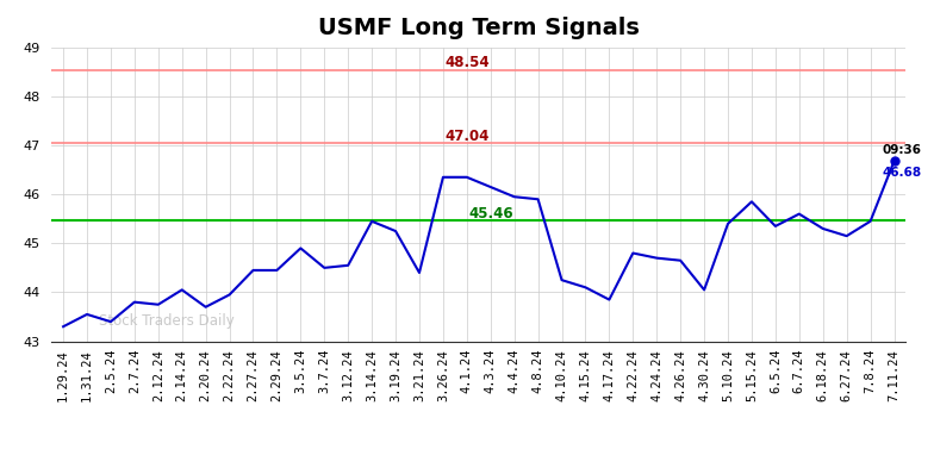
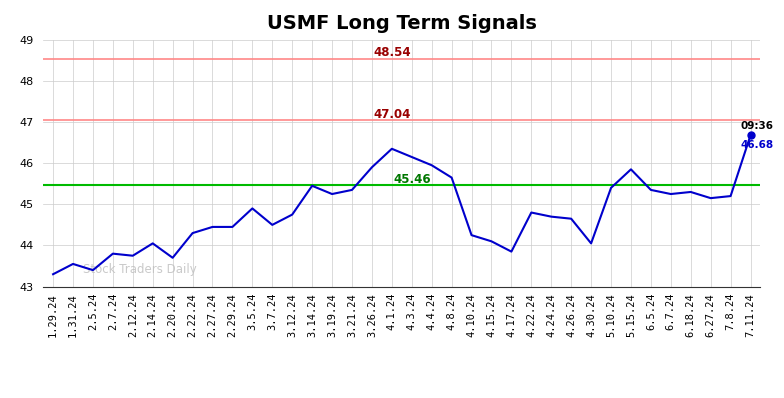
2.22.24: 43.95 -> 44.30
3.12.24: 44.55 -> 44.75
3.21.24: 44.40 -> 45.35
3.26.24: 46.35 -> 45.90
4.8.24: 45.90 -> 45.65
6.7.24: 45.60 -> 45.25
7.8.24: 45.45 -> 45.20
